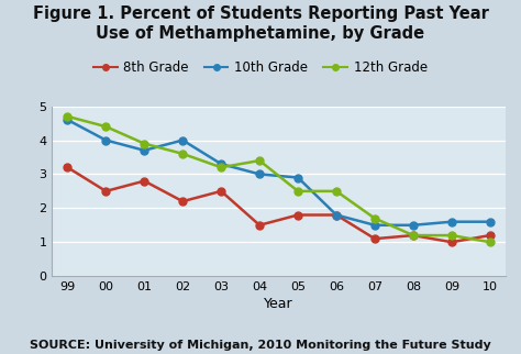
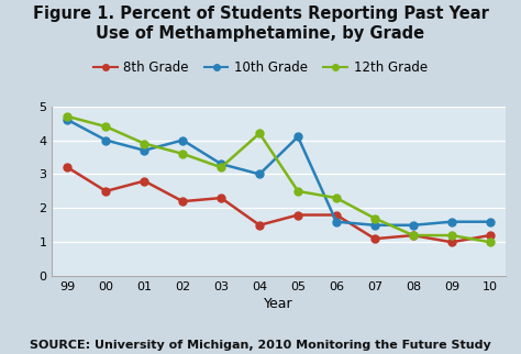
8th Grade/03: 2.5 -> 2.3
12th Grade/04: 3.4 -> 4.2
10th Grade/05: 2.9 -> 4.1
10th Grade/06: 1.8 -> 1.6
12th Grade/06: 2.5 -> 2.3
